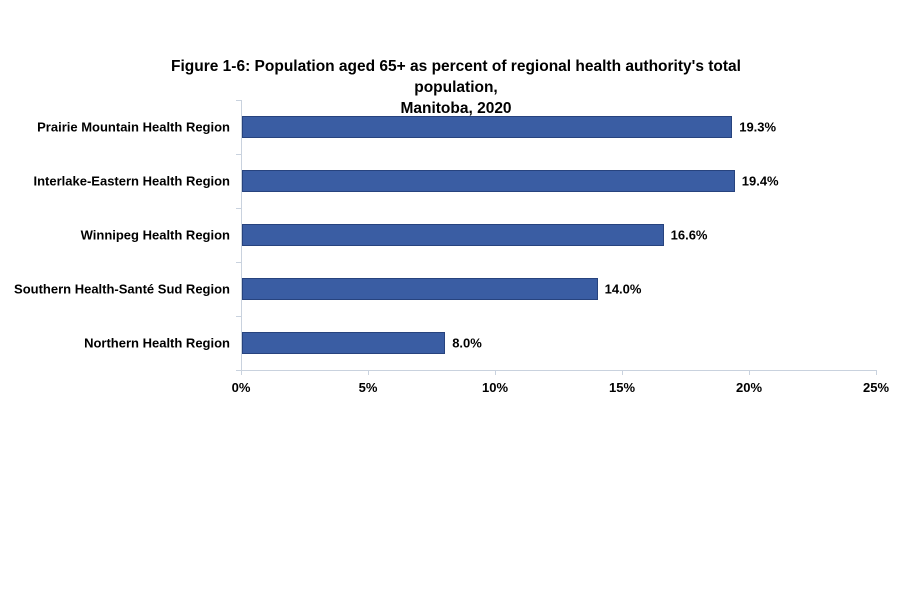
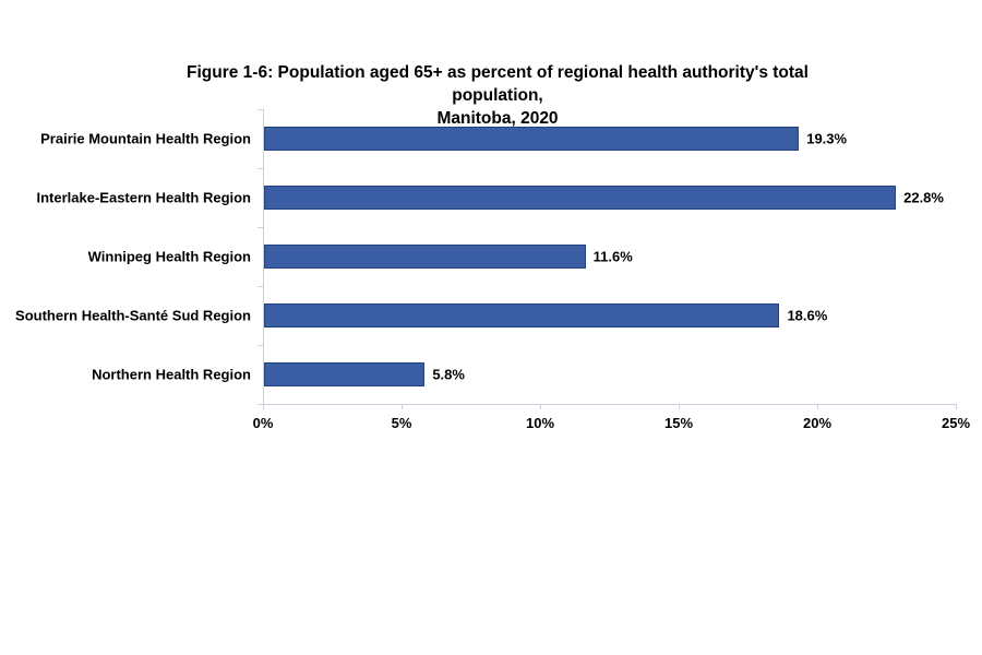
Interlake-Eastern Health Region: 19.4% -> 22.8%
Winnipeg Health Region: 16.6% -> 11.6%
Southern Health-Santé Sud Region: 14.0% -> 18.6%
Northern Health Region: 8.0% -> 5.8%
